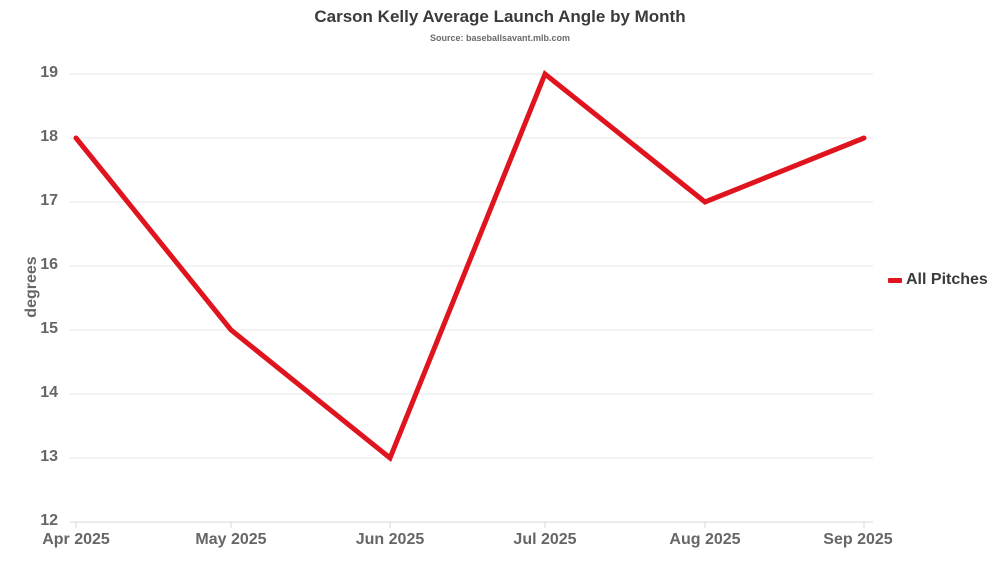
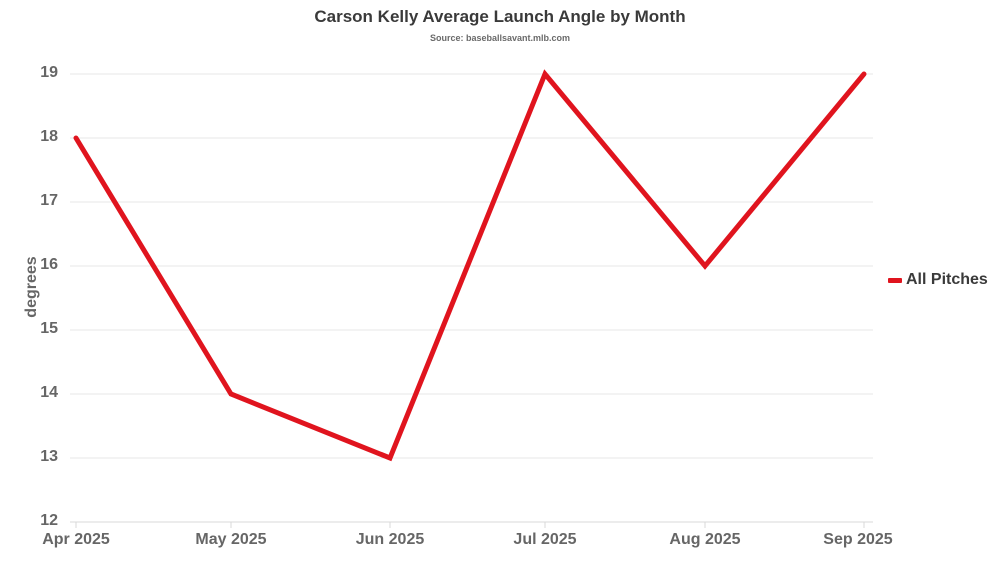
May 2025: 15 -> 14
Aug 2025: 17 -> 16
Sep 2025: 18 -> 19
